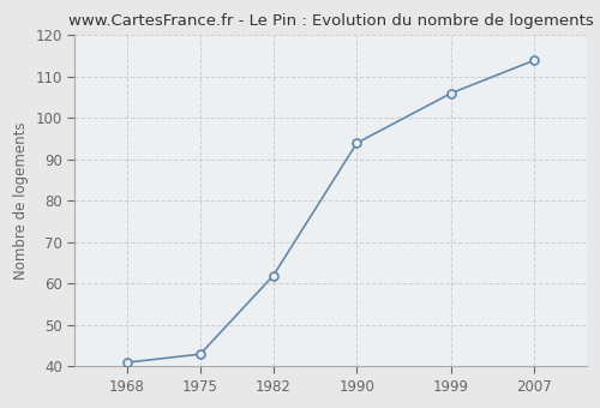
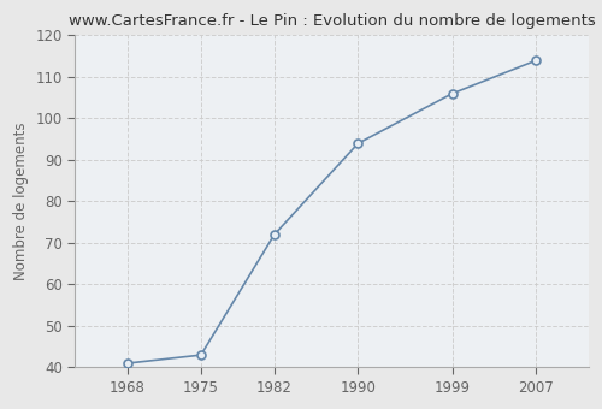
1982: 62 -> 72
